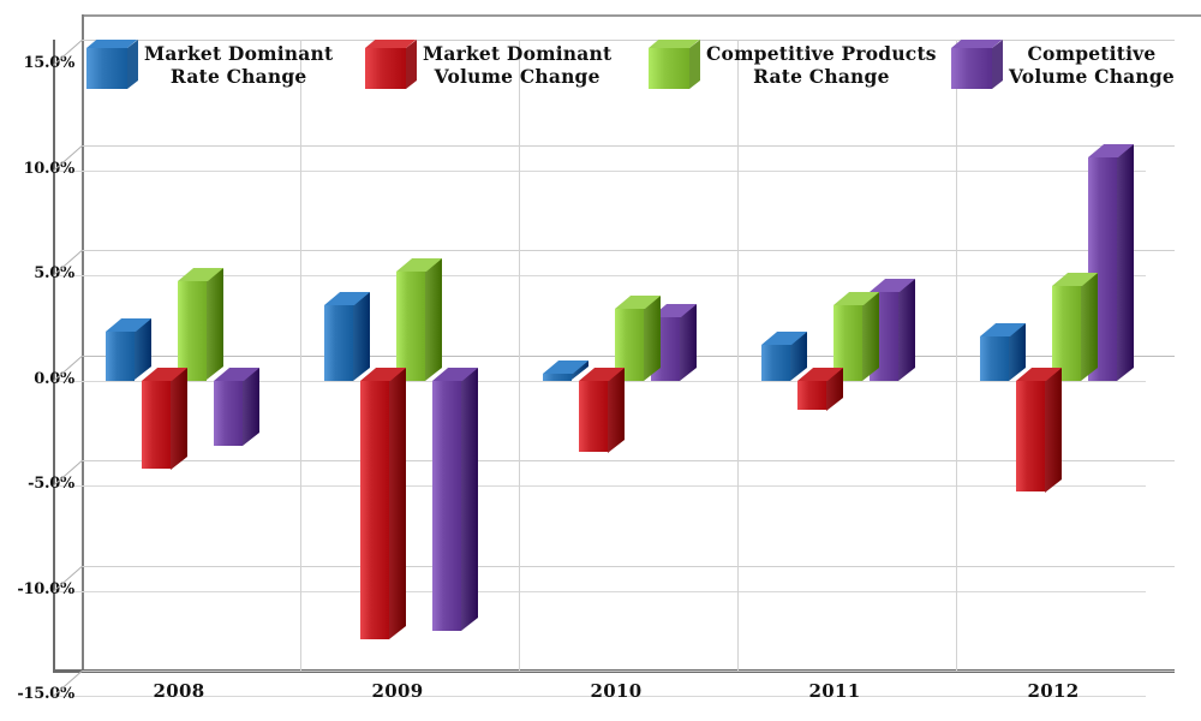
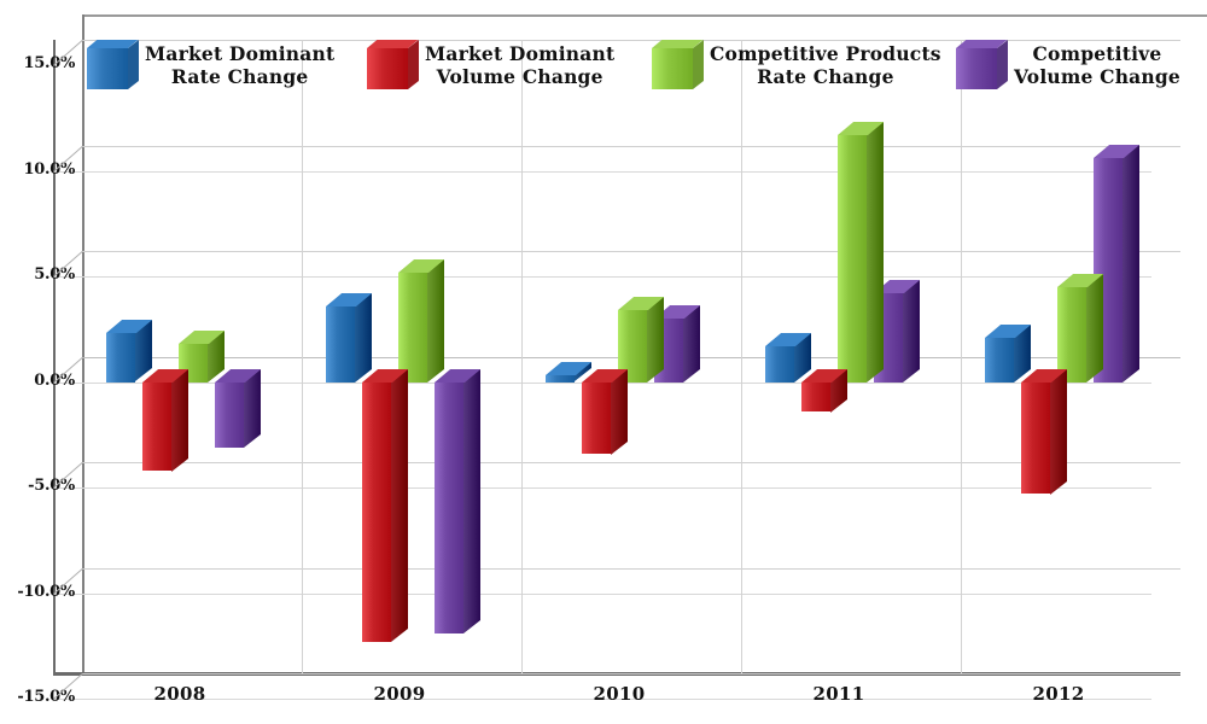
Competitive Products Rate Change/2008: 4.7% -> 1.8%
Competitive Products Rate Change/2011: 3.6% -> 11.7%
